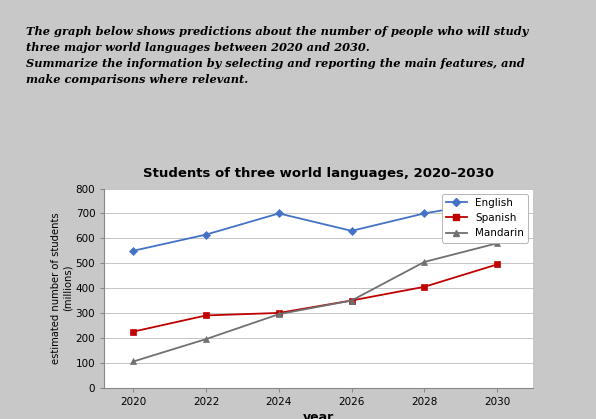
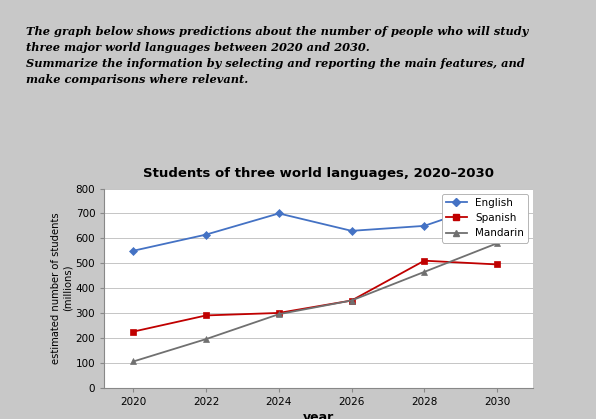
English/2028: 700 -> 650
Spanish/2028: 405 -> 510
Mandarin/2028: 505 -> 465
